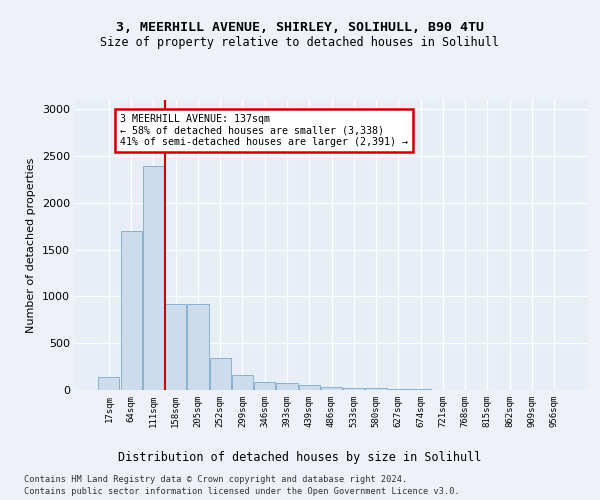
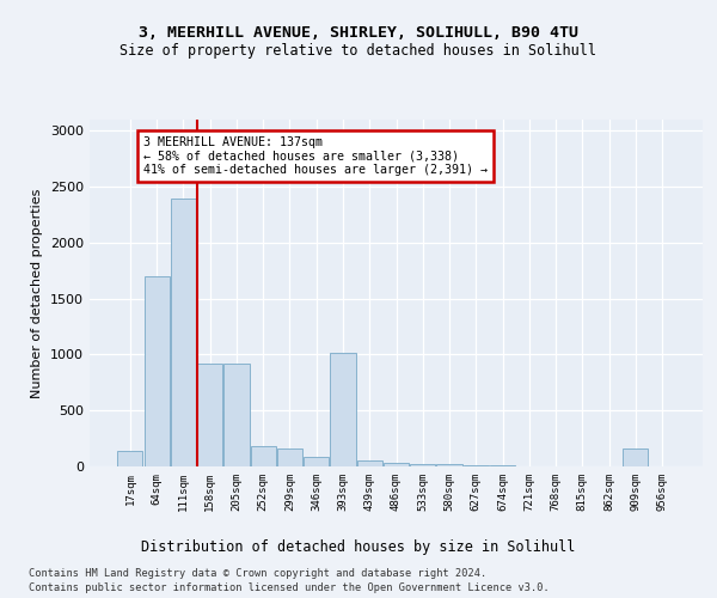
252sqm: 340 -> 180
393sqm: 80 -> 1020
909sqm: 0 -> 160
